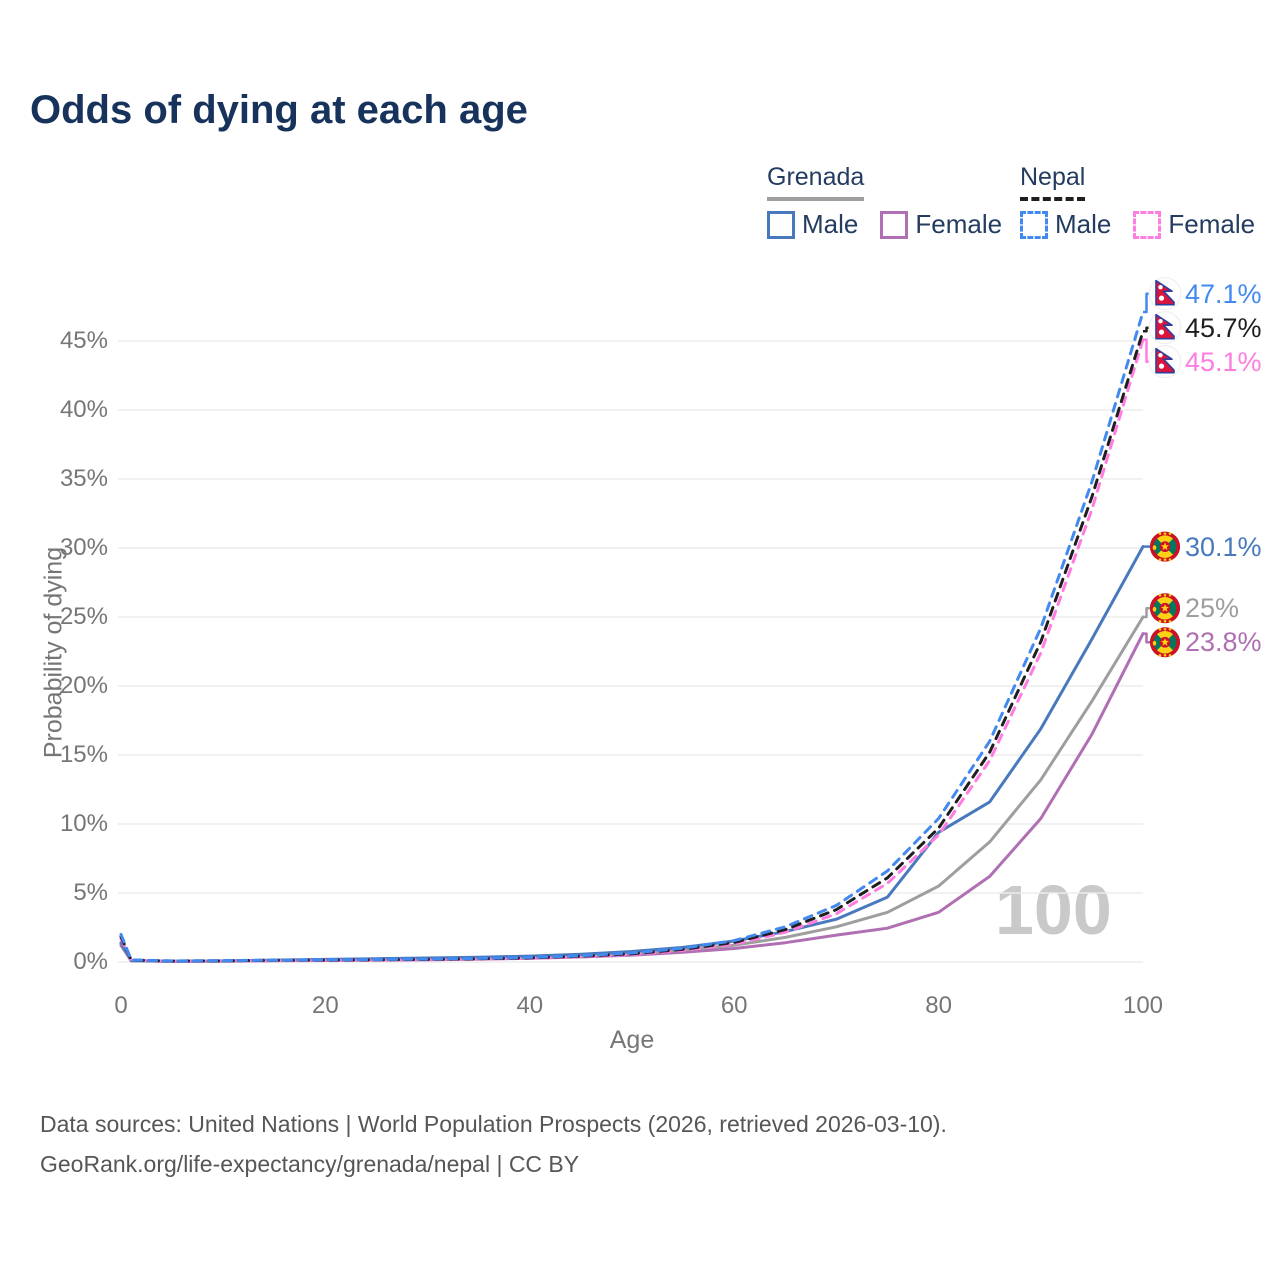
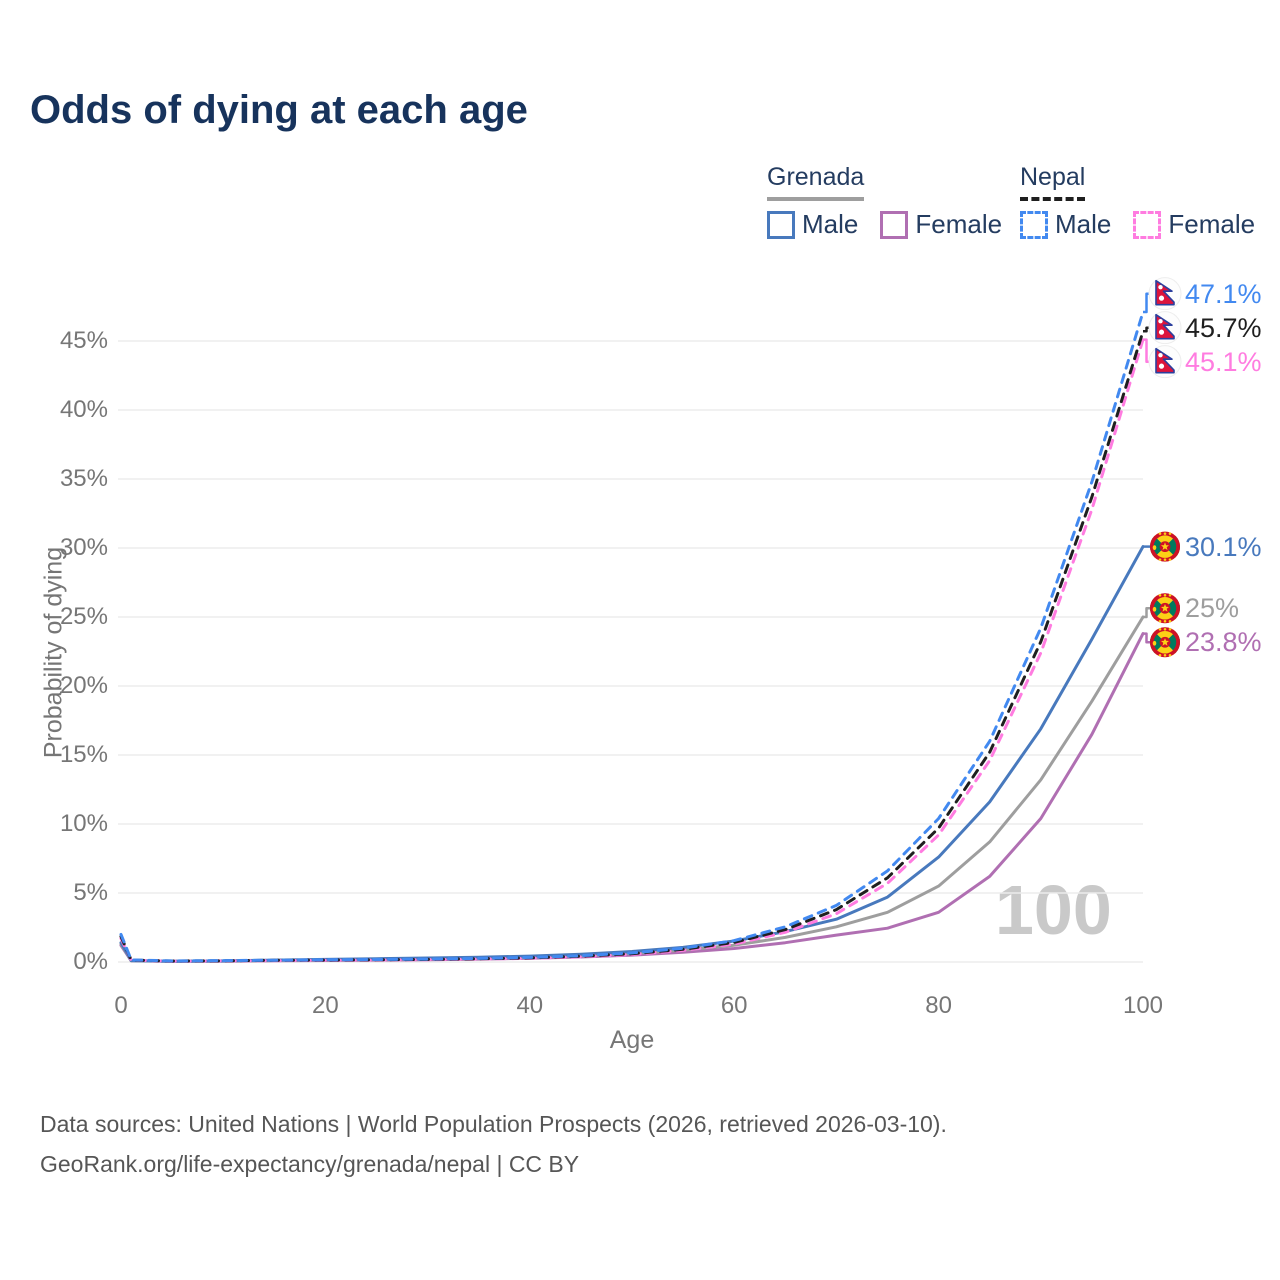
Grenada Male/80: 9.4% -> 7.6%
